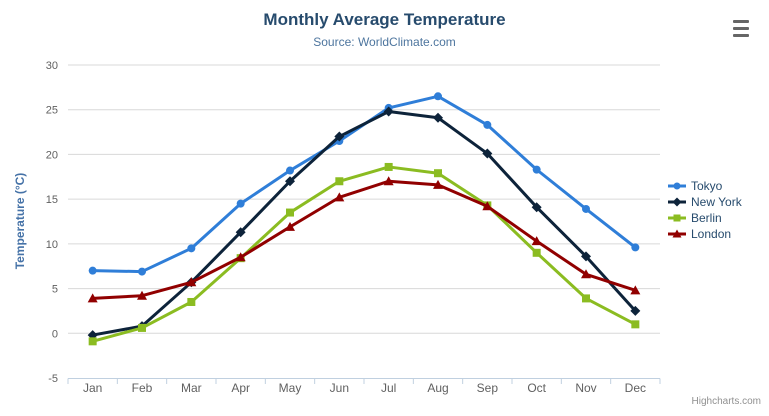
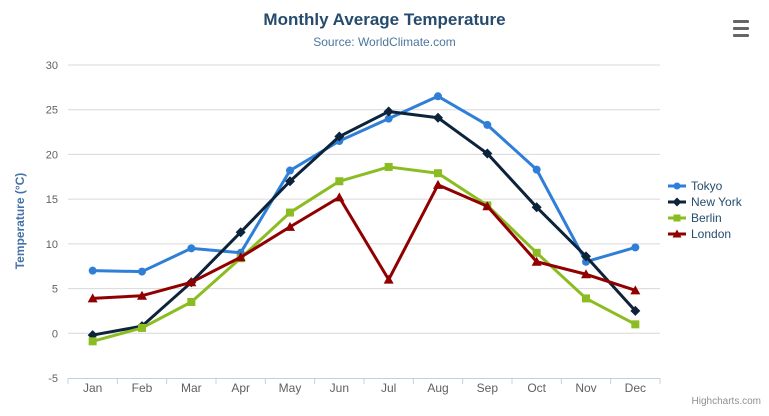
Tokyo/Apr: 14 -> 9
Tokyo/Jul: 25 -> 24
London/Jul: 17 -> 6
London/Oct: 10 -> 8
Tokyo/Nov: 14 -> 8
